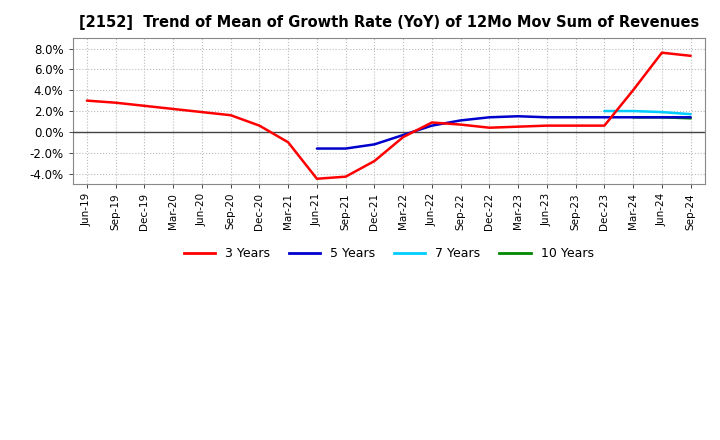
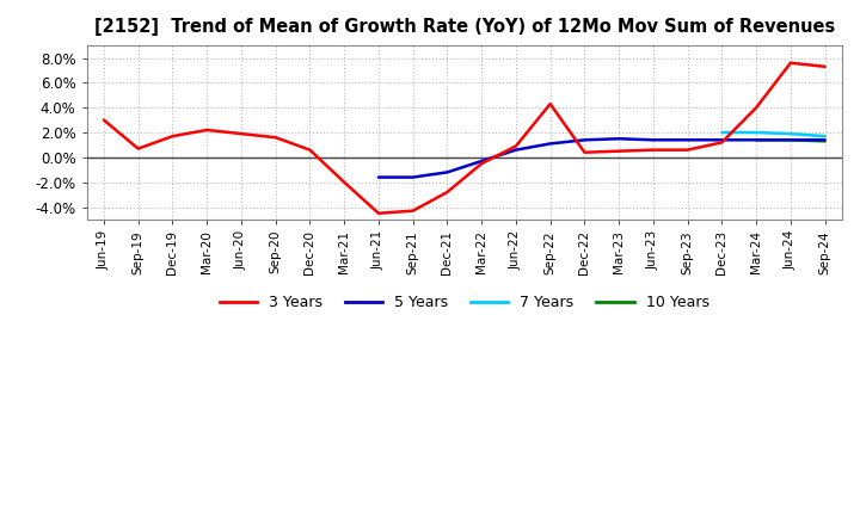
3 Years/Sep-19: 2.8% -> 0.7%
3 Years/Dec-19: 2.5% -> 1.7%
3 Years/Mar-21: -1.0% -> -2.0%
3 Years/Sep-22: 0.7% -> 4.3%
3 Years/Dec-23: 0.6% -> 1.2%
